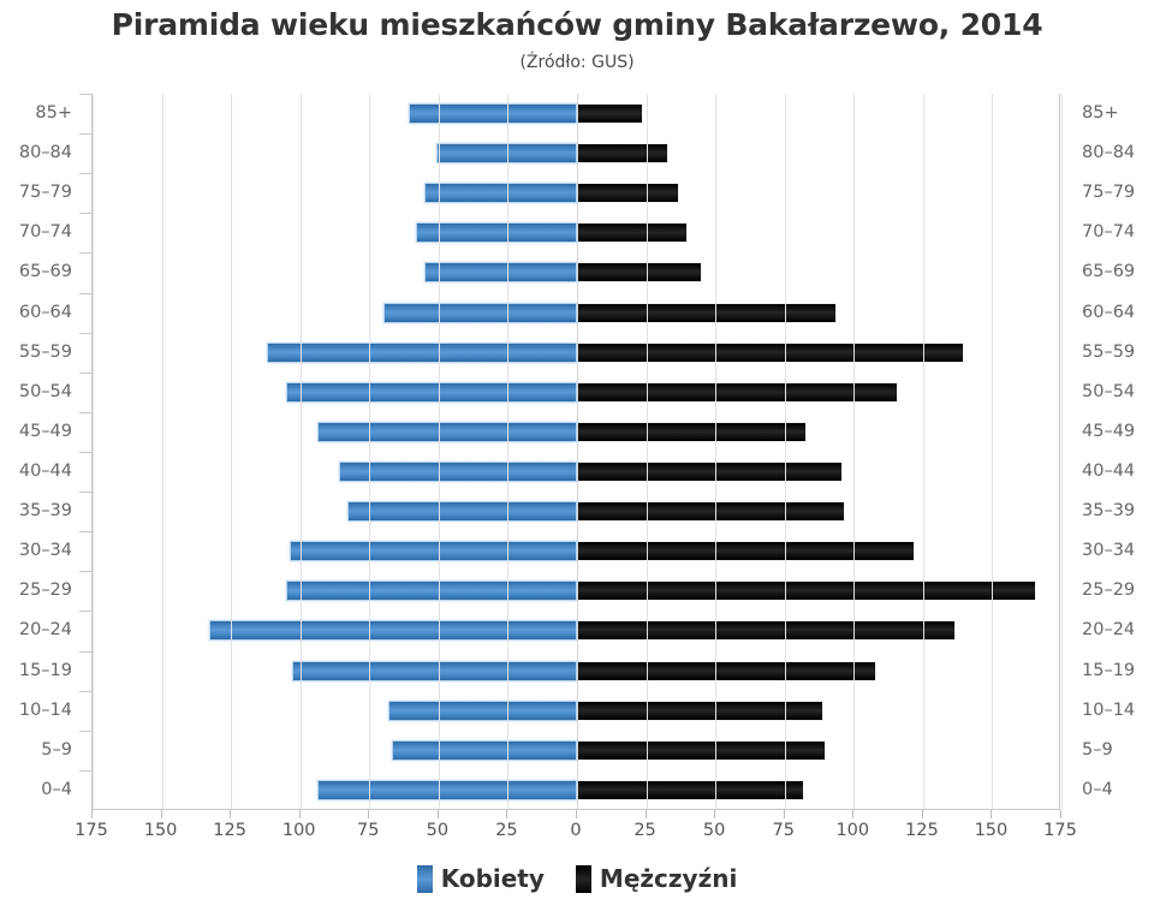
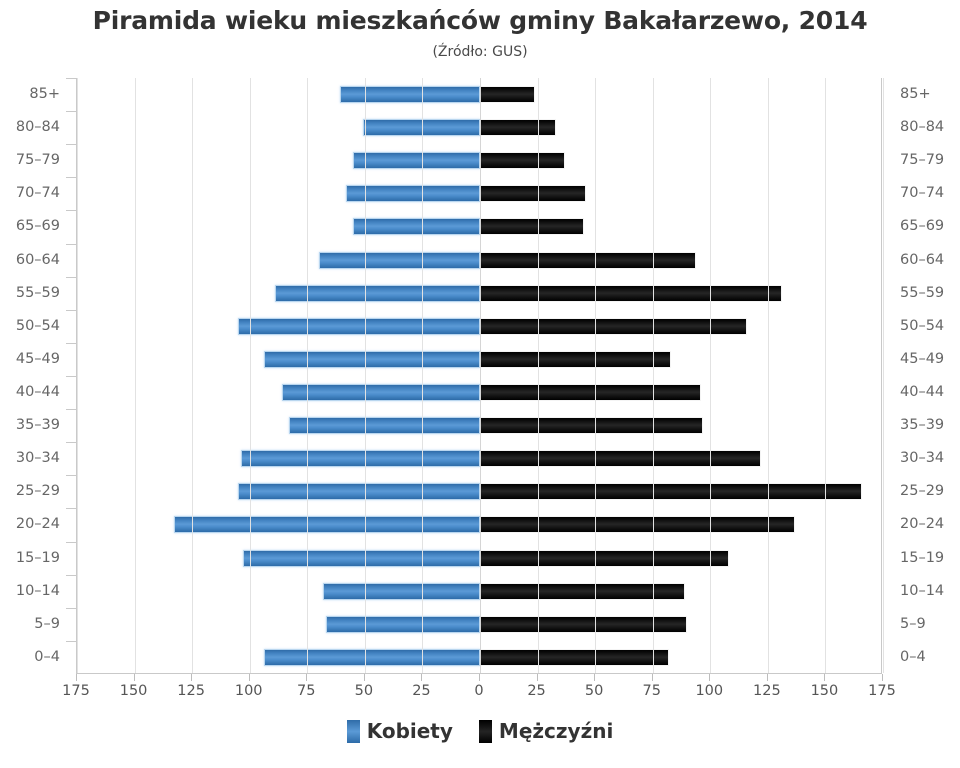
Mężczyźni/70–74: 40 -> 46
Kobiety/55–59: 112 -> 89
Mężczyźni/55–59: 140 -> 131
